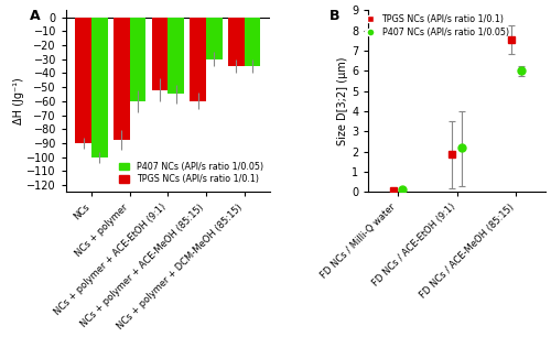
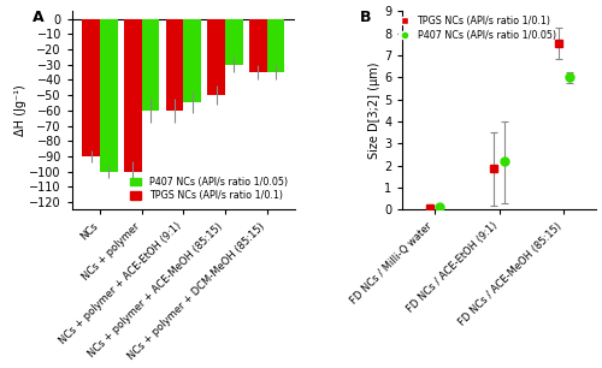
TPGS NCs (API/s ratio 1/0.1)/NCs + polymer: -88 -> -100
TPGS NCs (API/s ratio 1/0.1)/NCs + polymer + ACE-EtOH (9:1): -52 -> -60
TPGS NCs (API/s ratio 1/0.1)/NCs + polymer + ACE-MeOH (85:15): -60 -> -50
